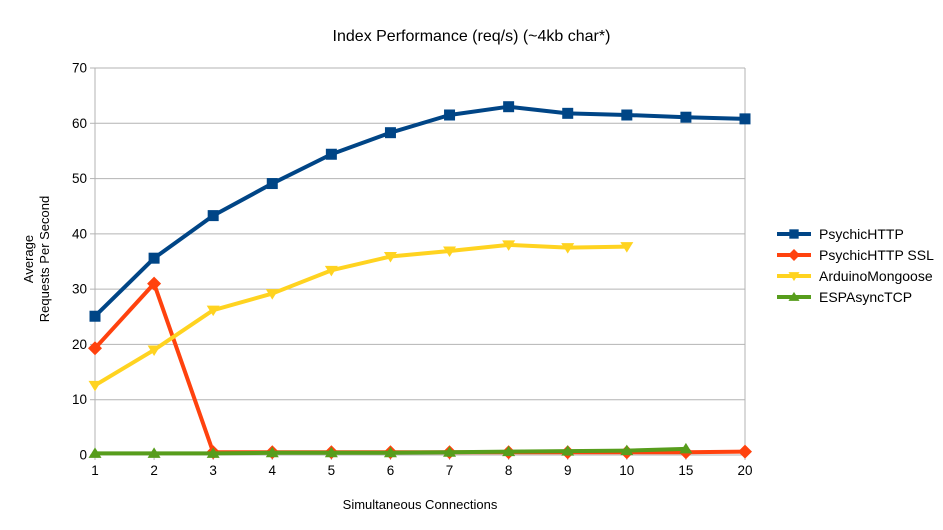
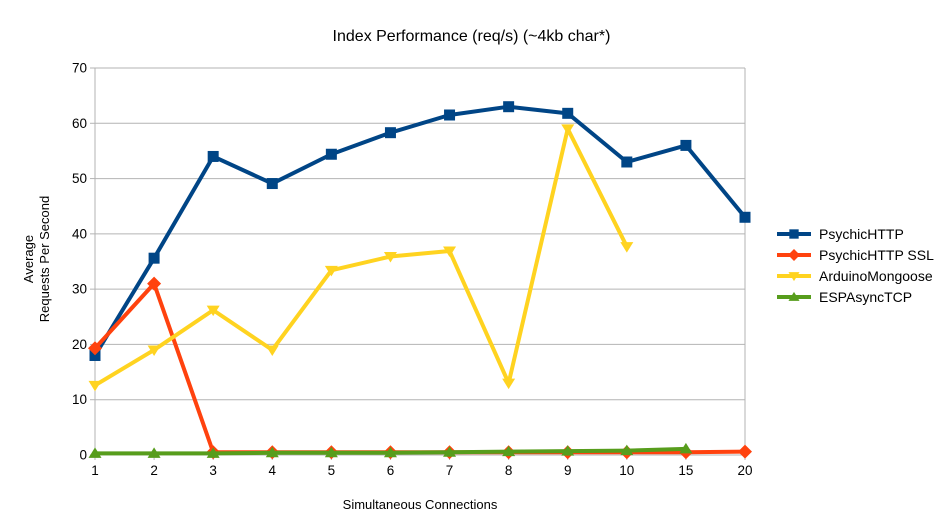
PsychicHTTP/1: 25 -> 18
PsychicHTTP/3: 43 -> 54
ArduinoMongoose/4: 29 -> 19
ArduinoMongoose/8: 38 -> 13
ArduinoMongoose/9: 38 -> 59
PsychicHTTP/10: 62 -> 53
PsychicHTTP/15: 61 -> 56
PsychicHTTP/20: 61 -> 43
